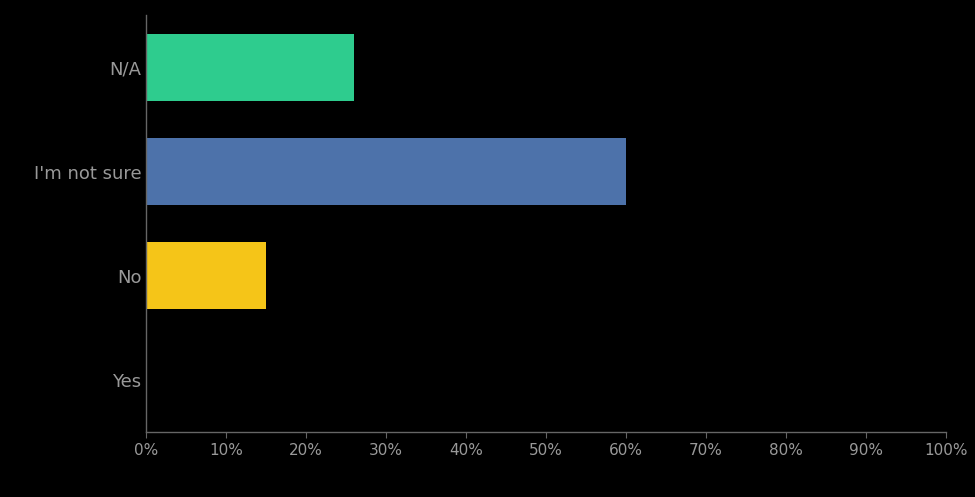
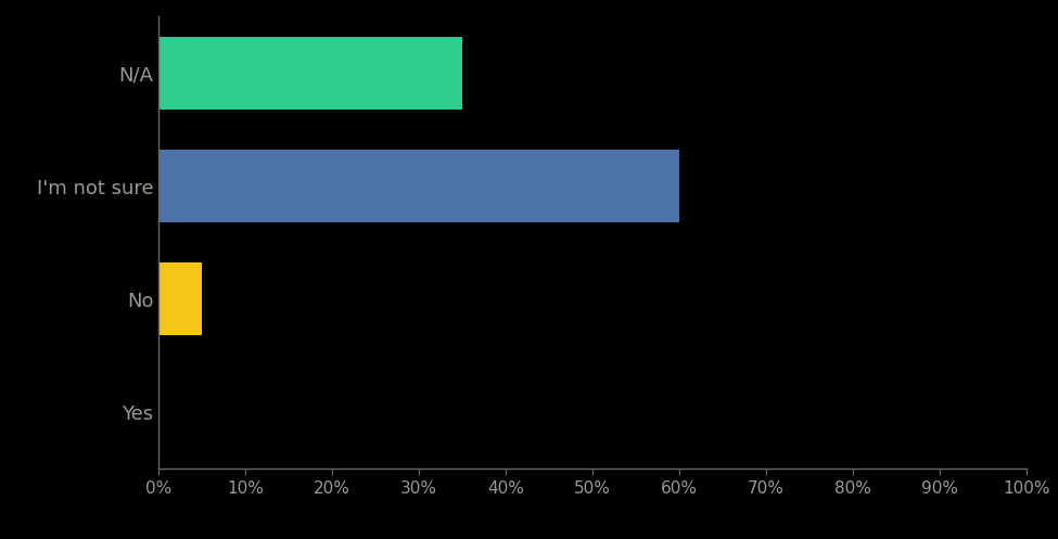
N/A: 26% -> 35%
No: 15% -> 5%
